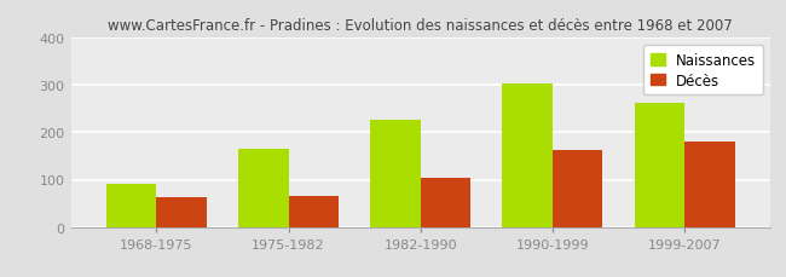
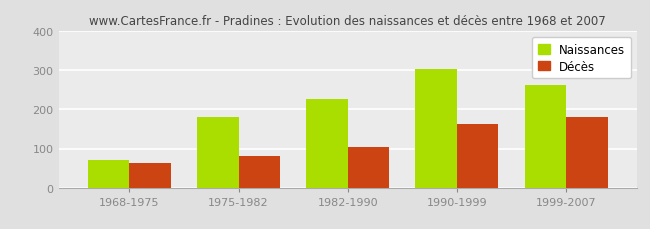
Naissances/1968-1975: 90 -> 70
Naissances/1975-1982: 165 -> 180
Décès/1975-1982: 65 -> 81
